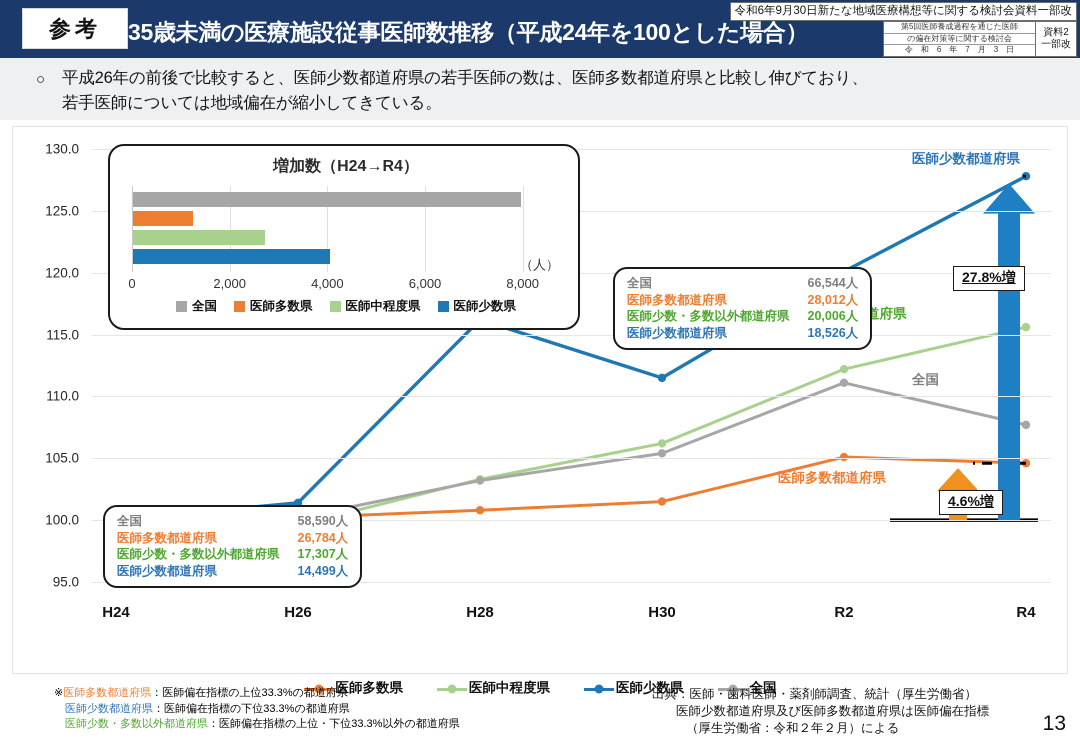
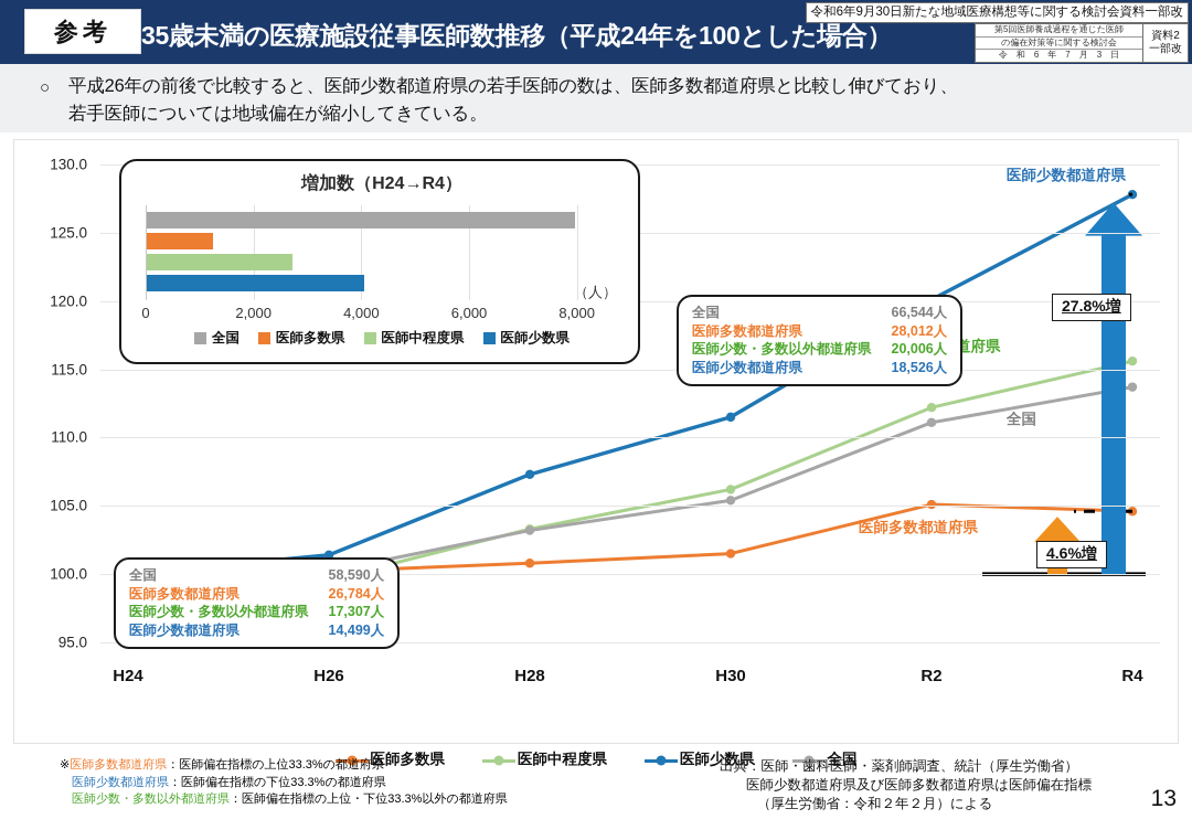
医師少数県/H28: 116.2 -> 107.3
全国/R4: 107.7 -> 113.7
